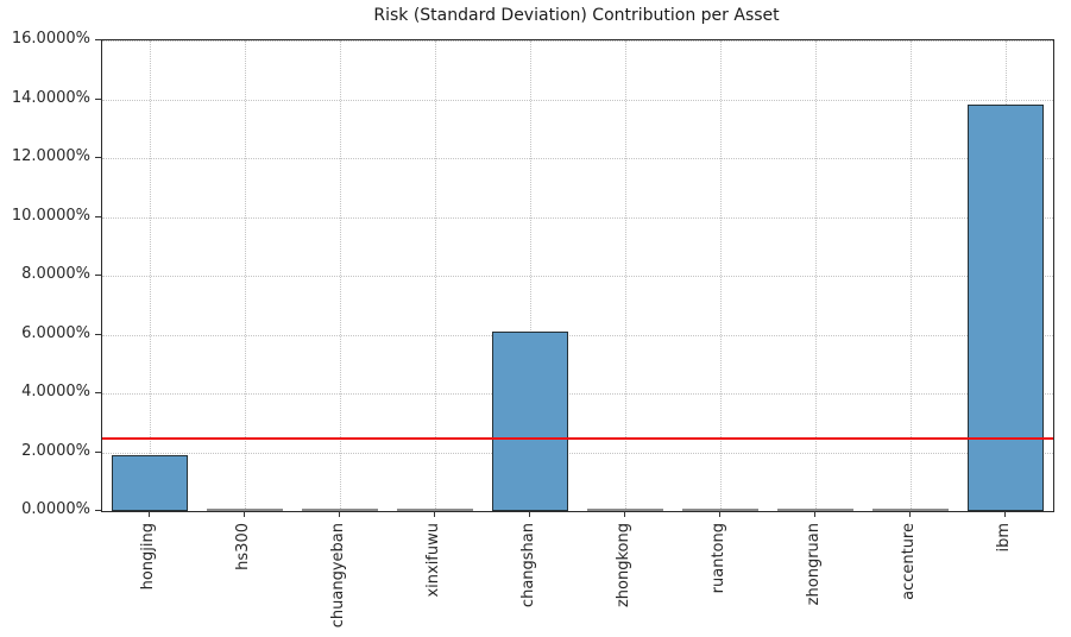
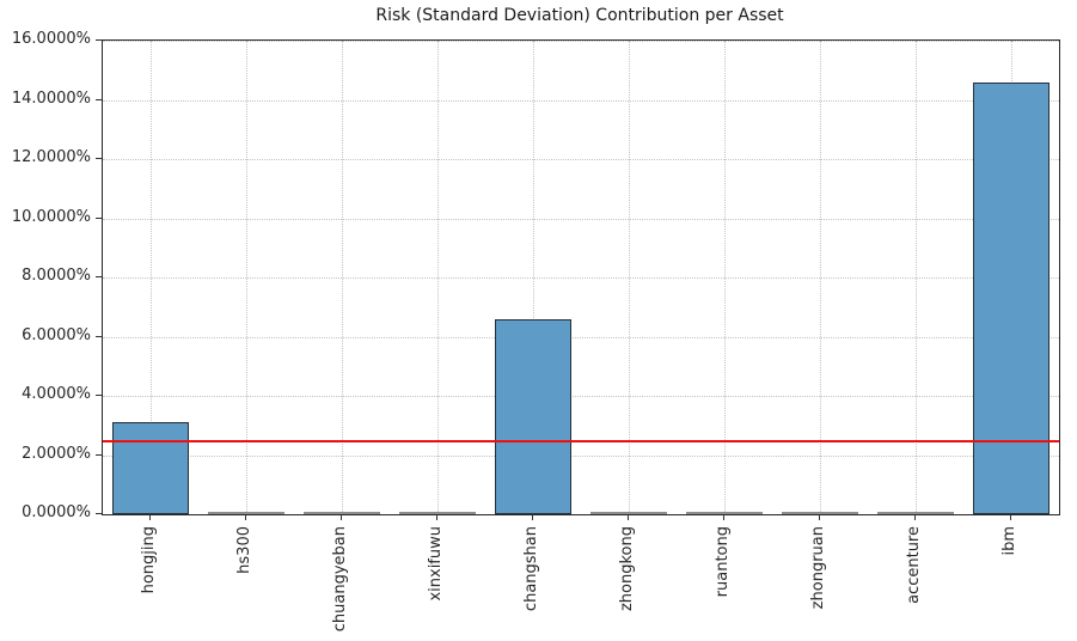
hongjing: 1.9% -> 3.1%
changshan: 6.1% -> 6.6%
ibm: 13.8% -> 14.6%
